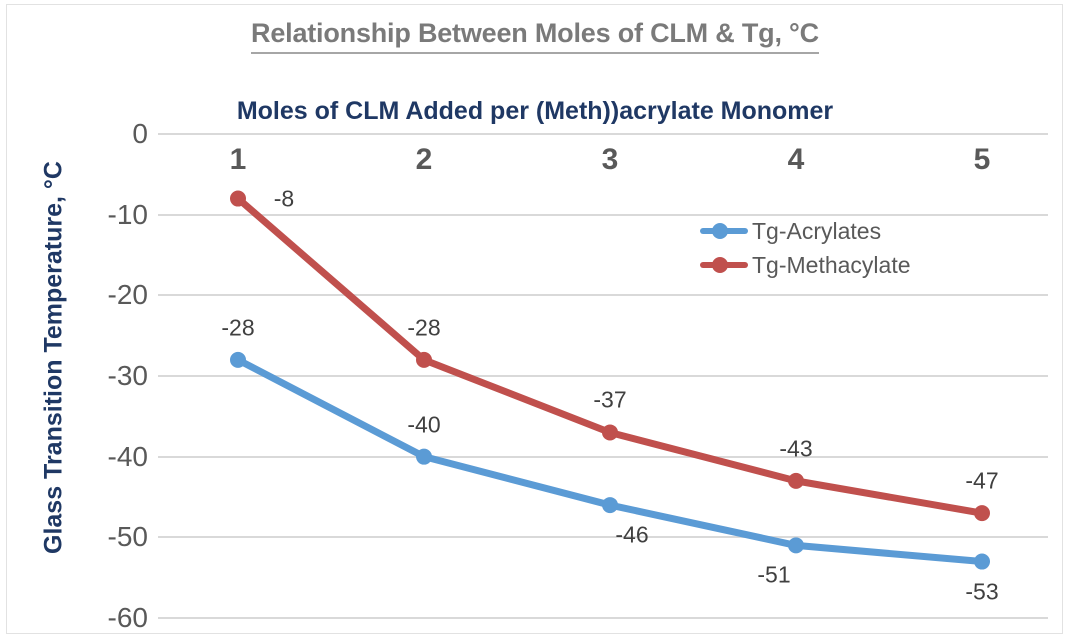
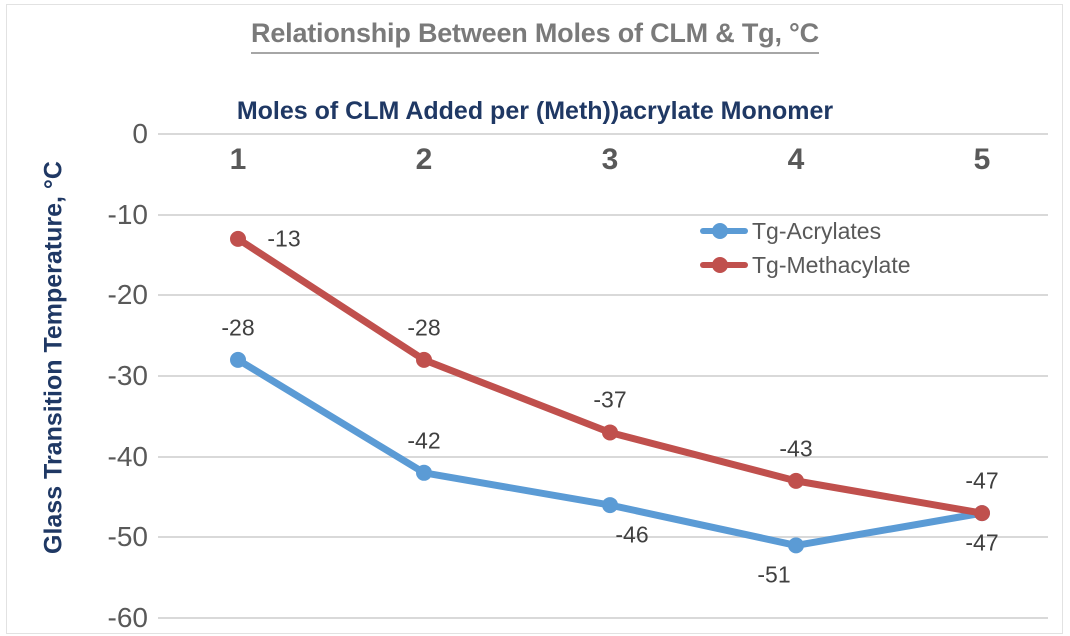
Tg-Methacylate/1: -8 -> -13
Tg-Acrylates/2: -40 -> -42
Tg-Acrylates/5: -53 -> -47
